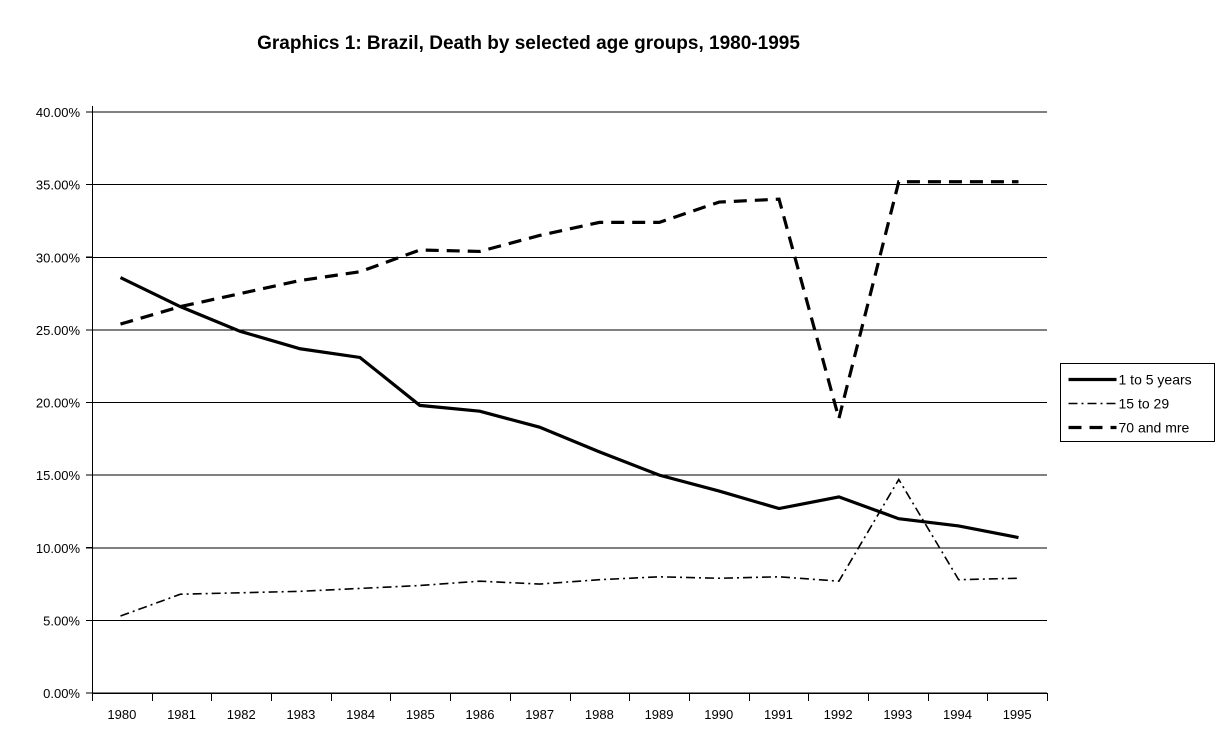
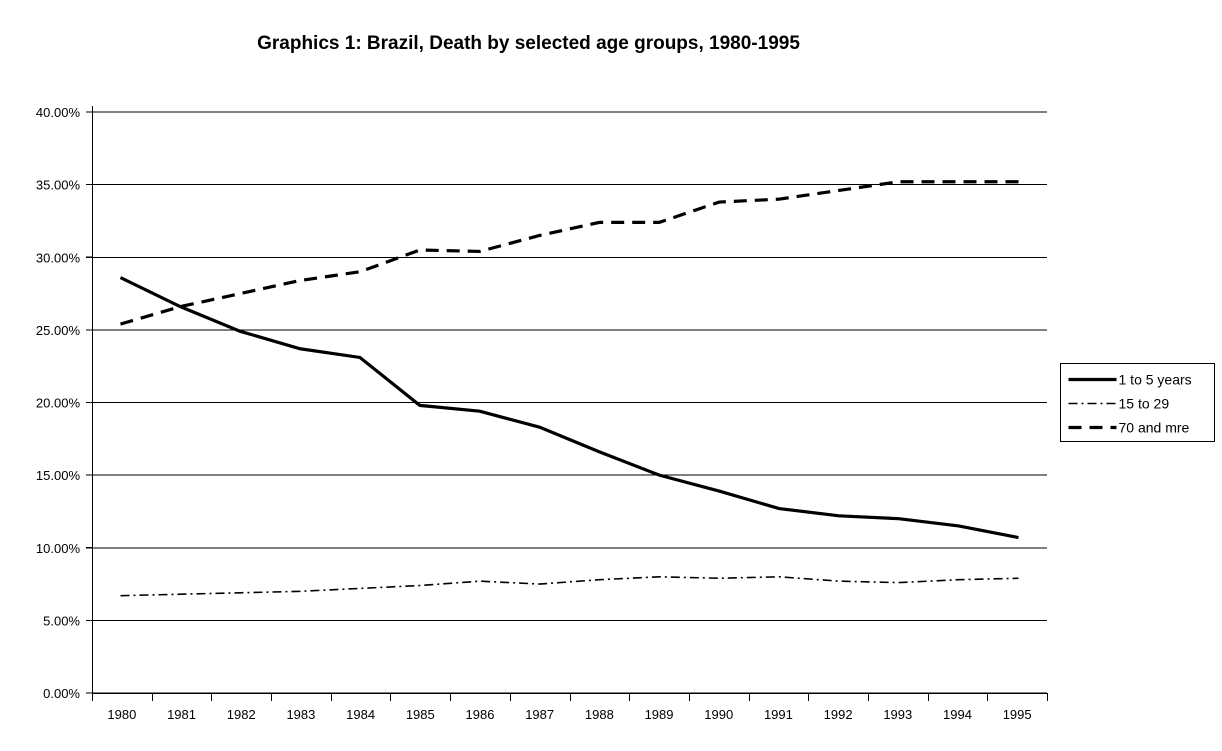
15 to 29/1980: 5.3% -> 6.7%
1 to 5 years/1992: 13.5% -> 12.2%
70 and mre/1992: 18.9% -> 34.6%
15 to 29/1993: 14.7% -> 7.6%
